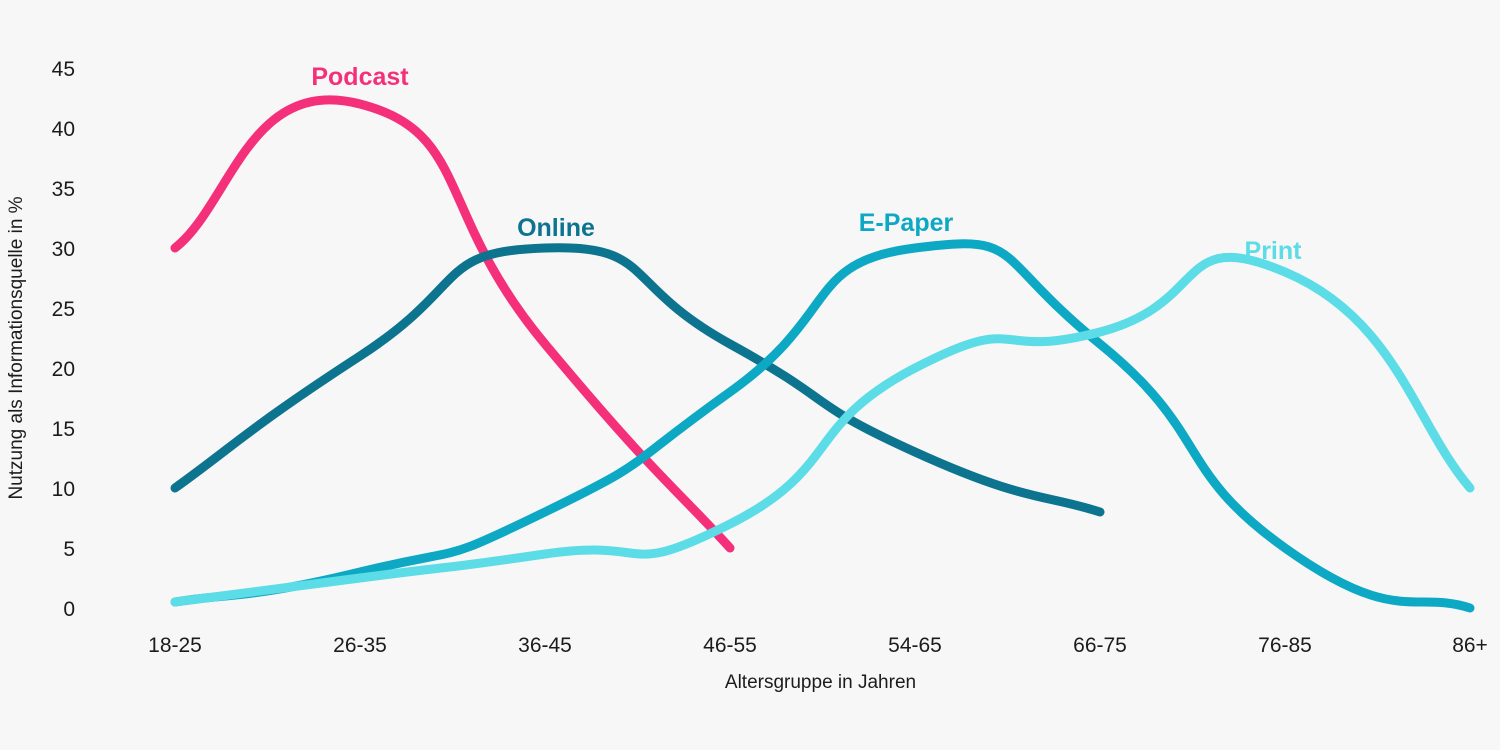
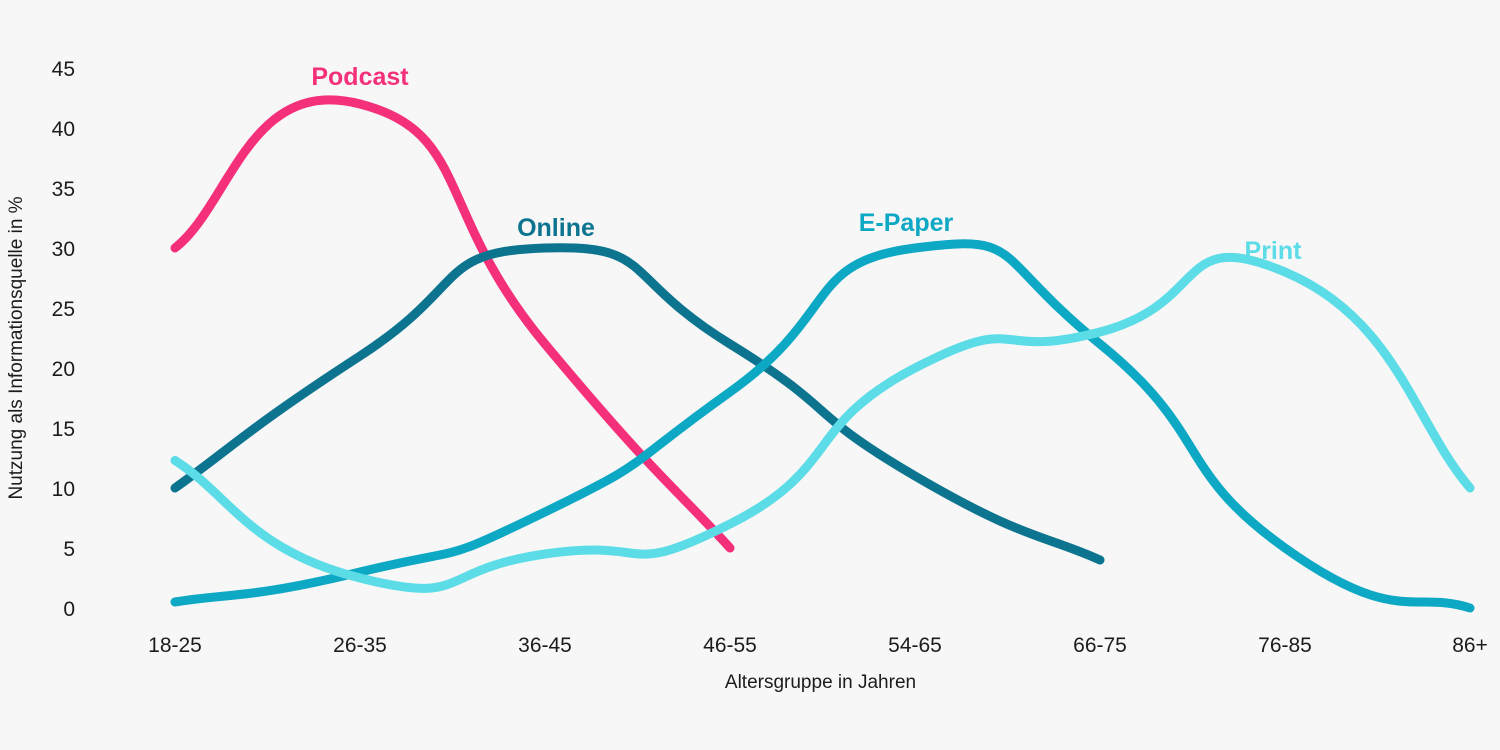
Print/18-25: 0.5 -> 12.3
Online/54-65: 13 -> 11
Online/66-75: 8 -> 4
